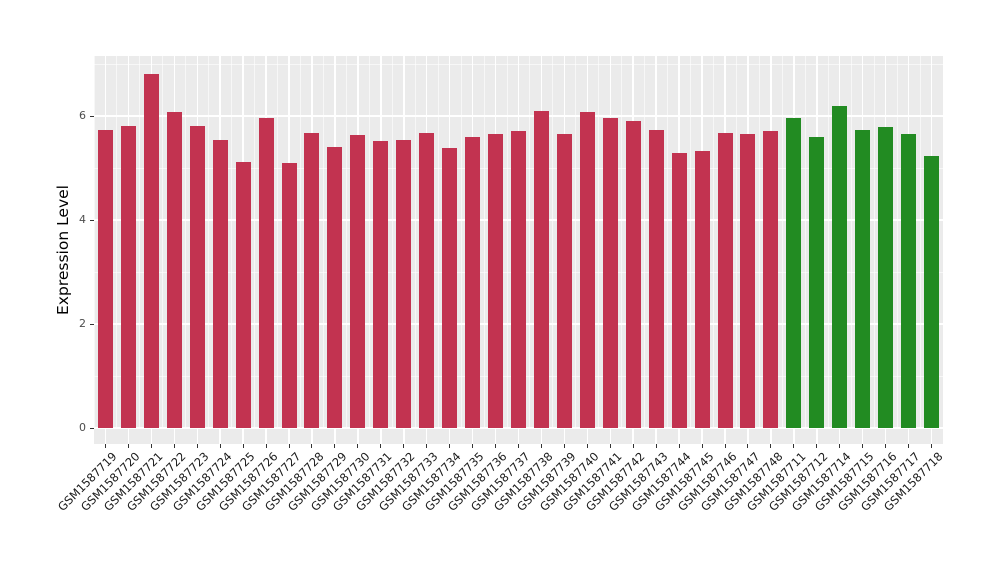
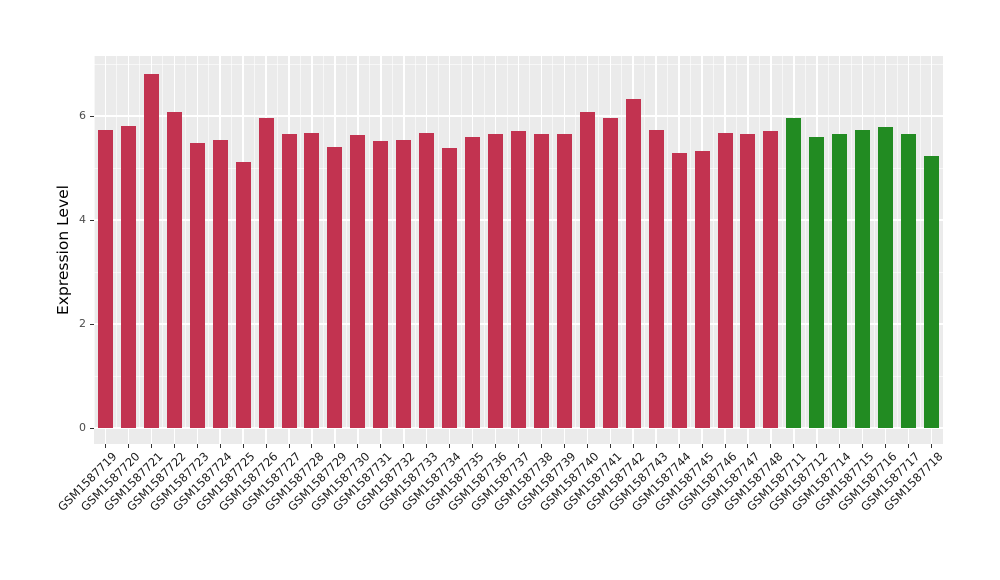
GSM1587723: 5.8 -> 5.5
GSM1587727: 5.1 -> 5.7
GSM1587738: 6.1 -> 5.7
GSM1587742: 5.9 -> 6.3
GSM1587714: 6.2 -> 5.7
